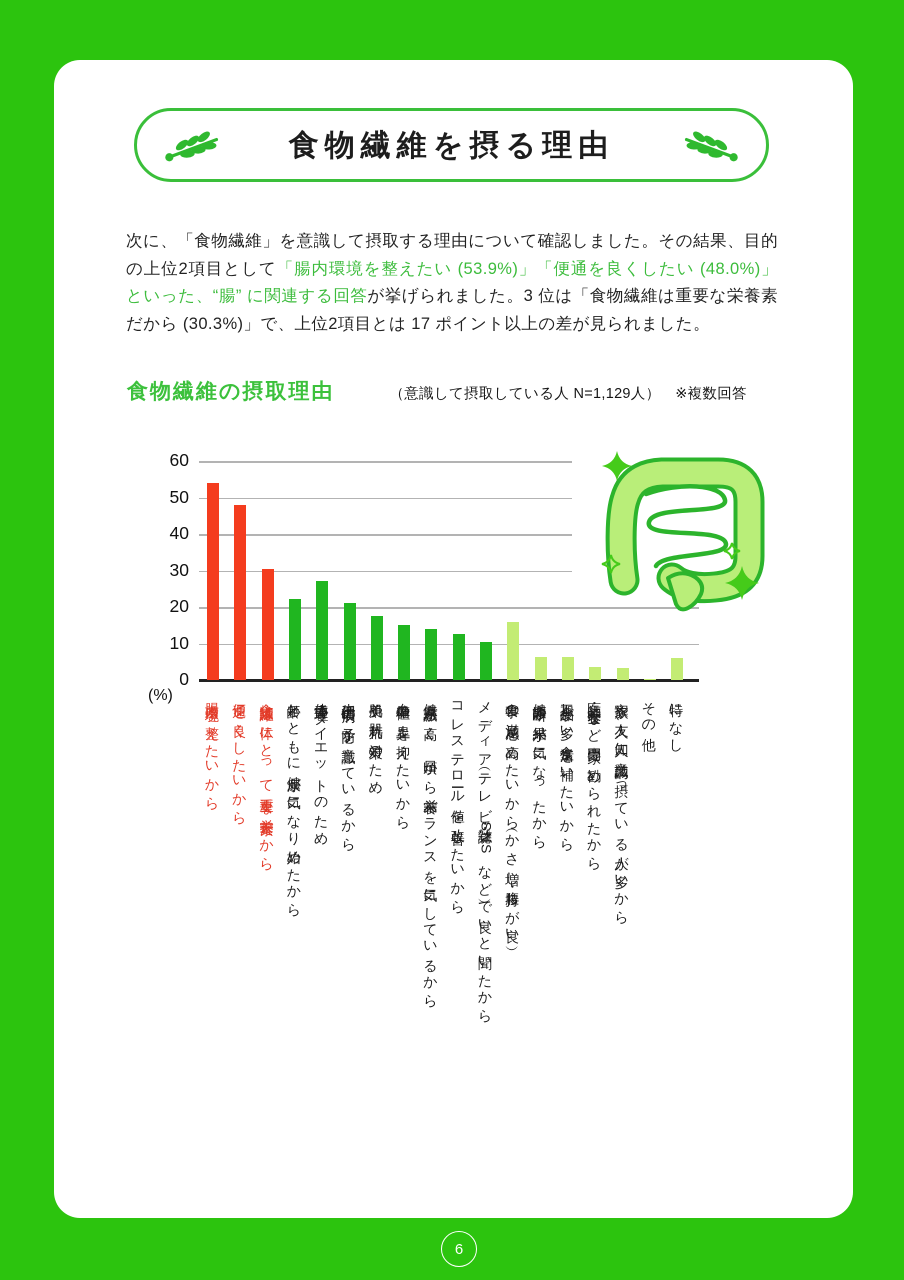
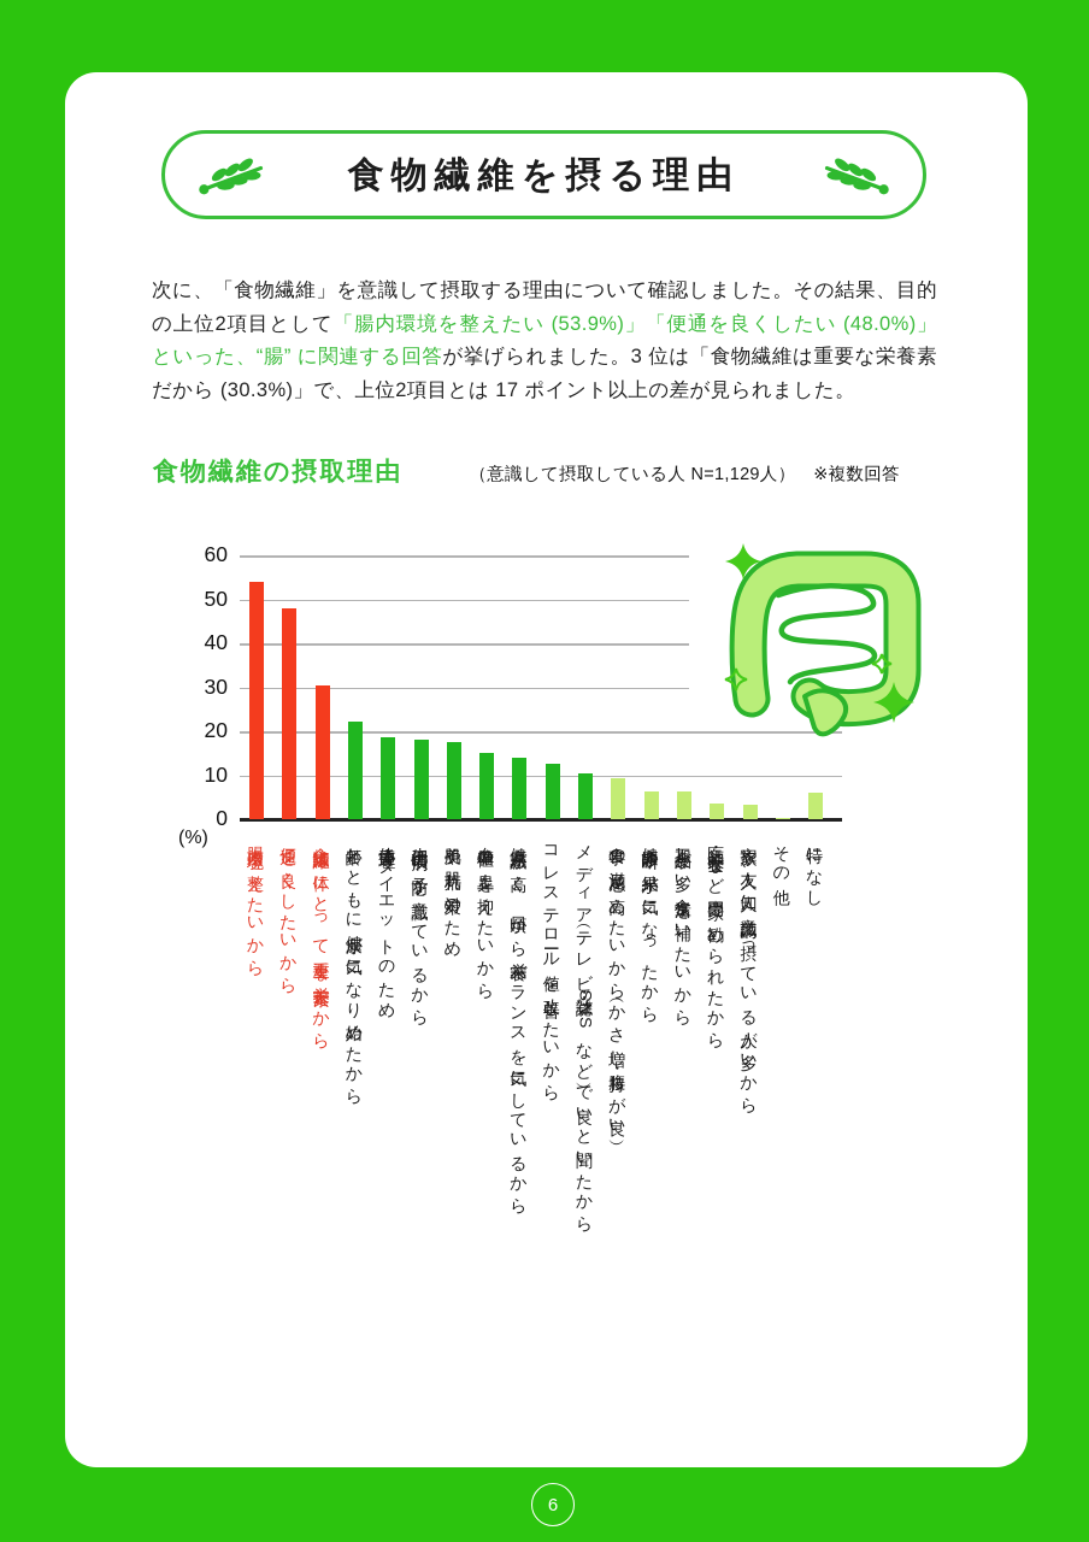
体重管理・ダイエットのため: 27 -> 18
生活習慣病の予防を意識しているから: 21 -> 18
食事の満足感を高めたいから（かさ増し・腹持ちが良い）: 16 -> 9
